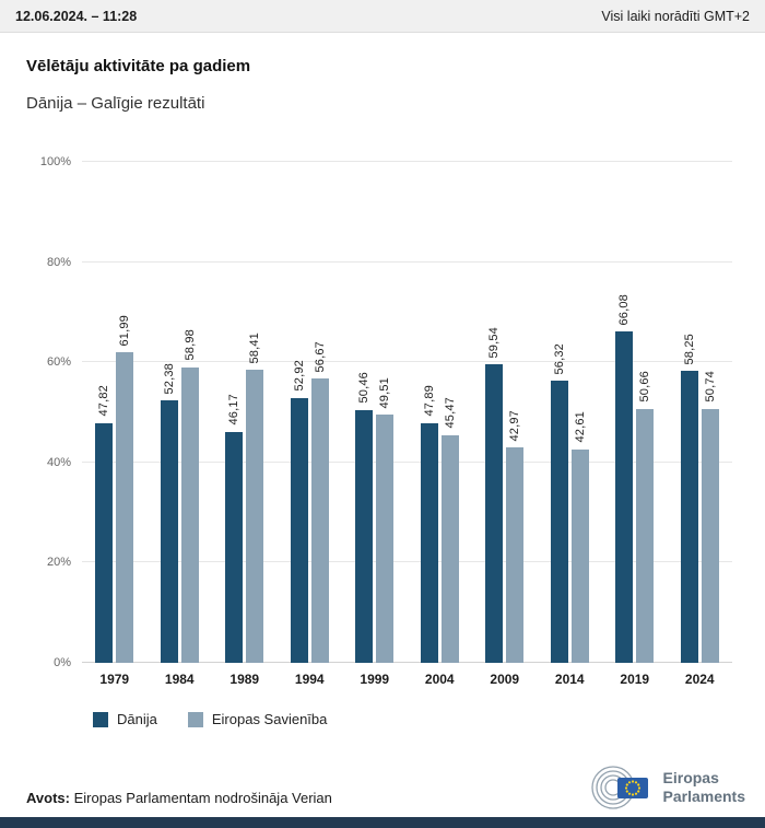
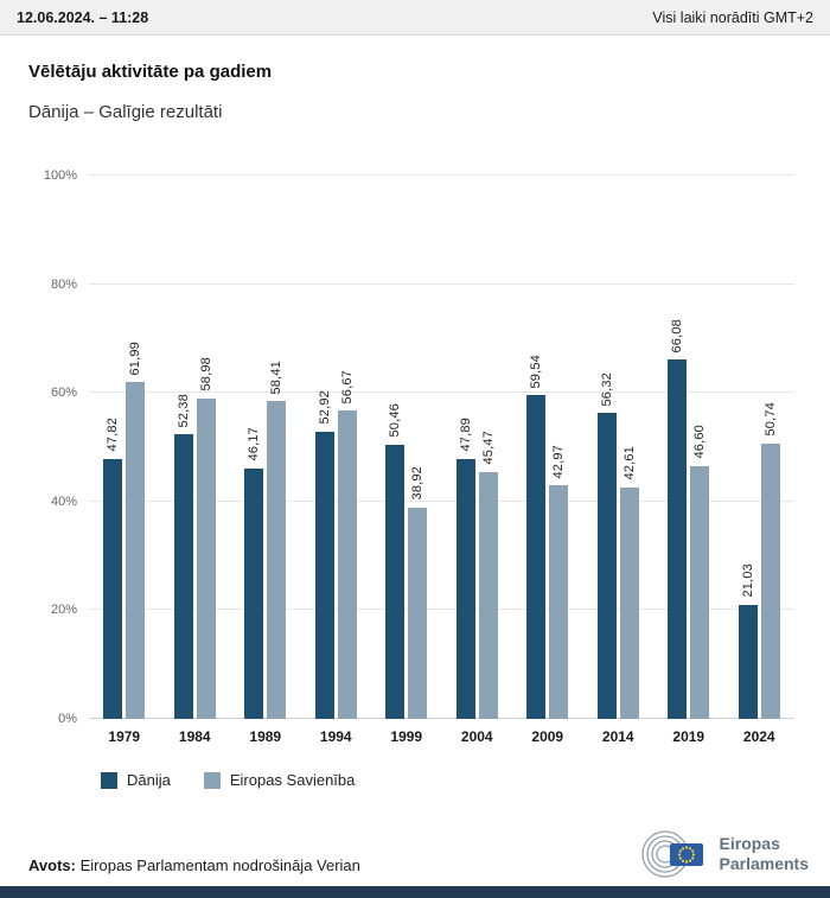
Eiropas Savienība/1999: 49,51 -> 38,92
Eiropas Savienība/2019: 50,66 -> 46,60
Dānija/2024: 58,25 -> 21,03
